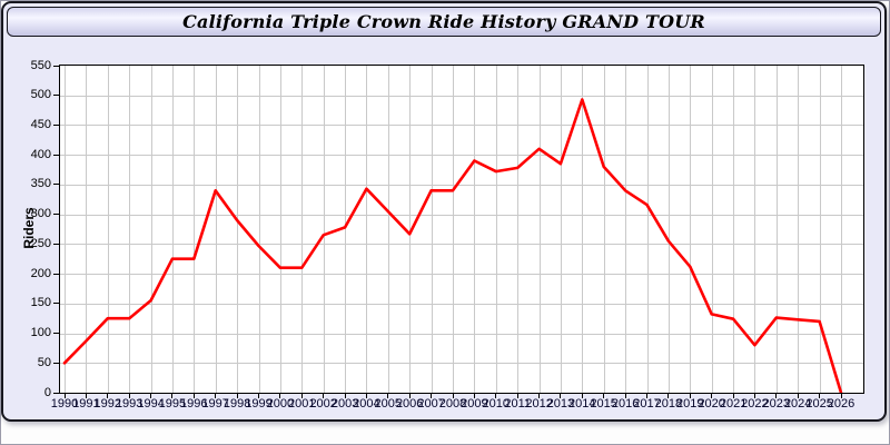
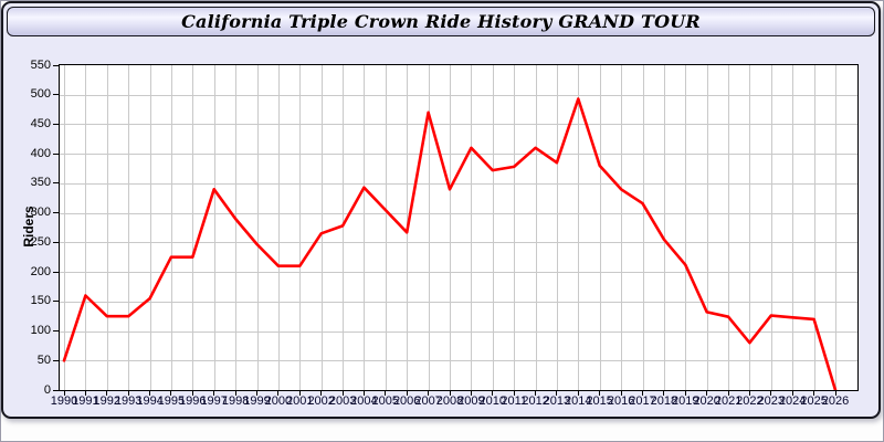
1991: 90 -> 160
2007: 340 -> 470
2009: 390 -> 410
